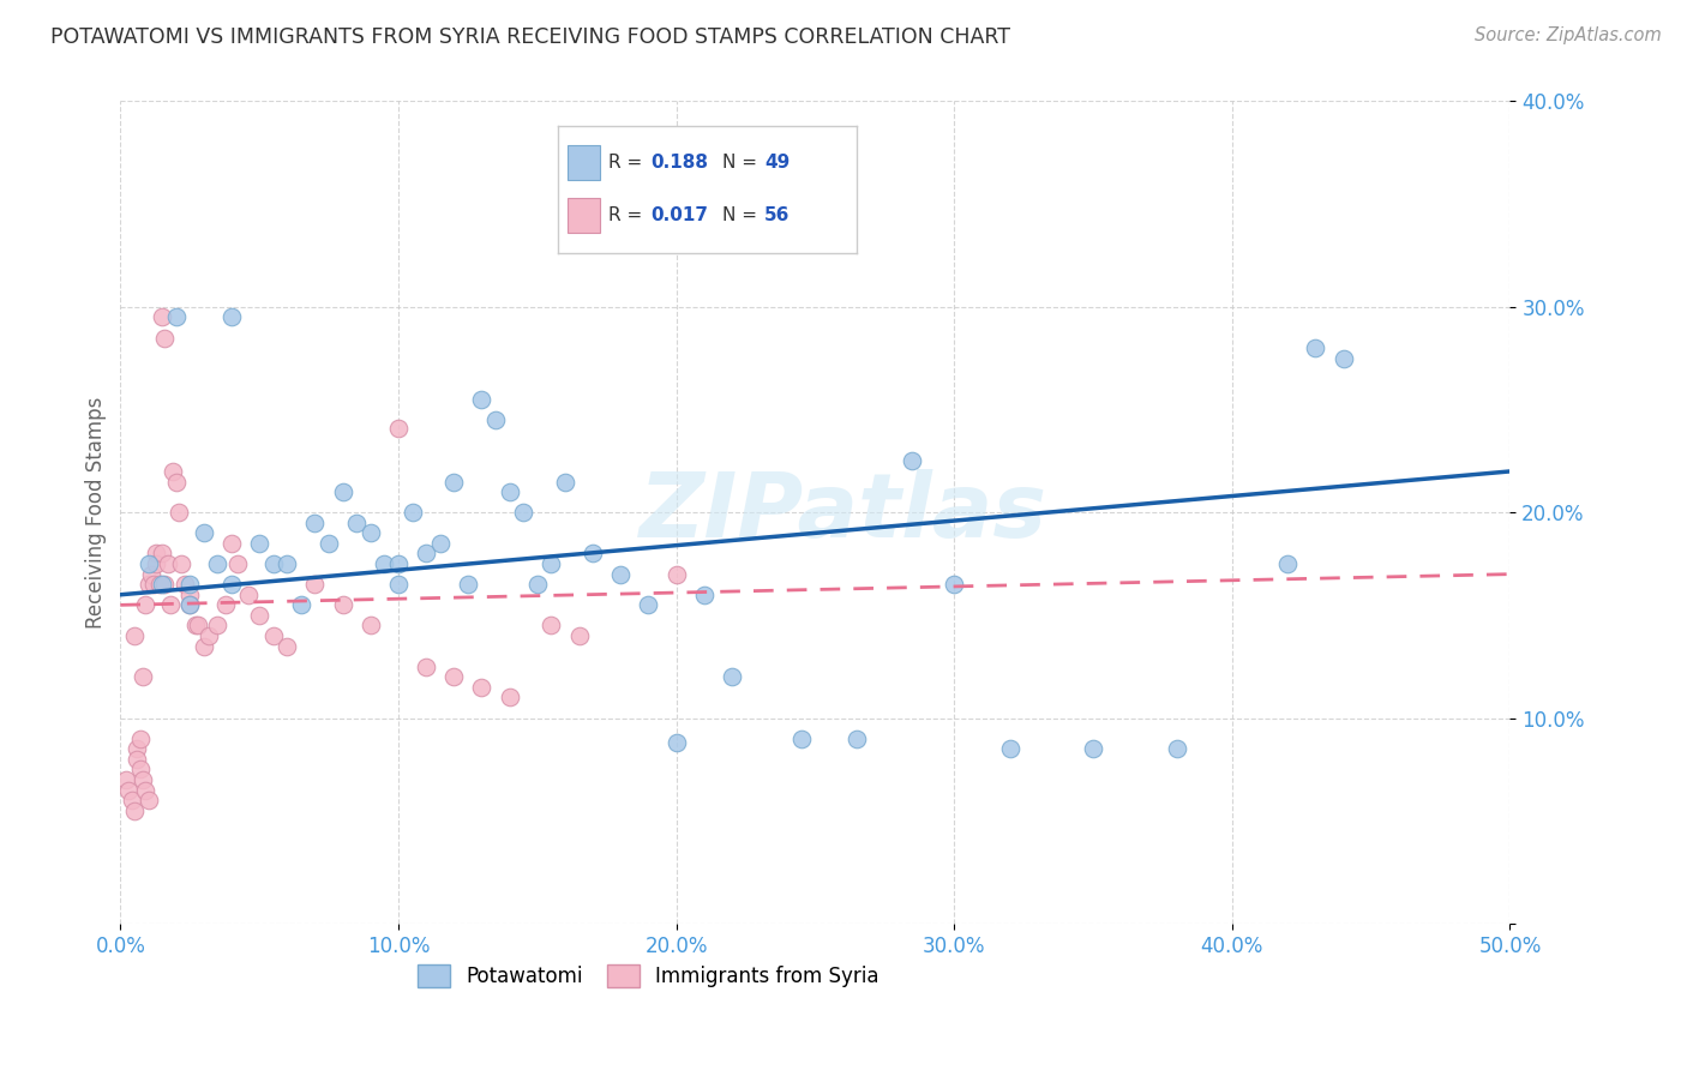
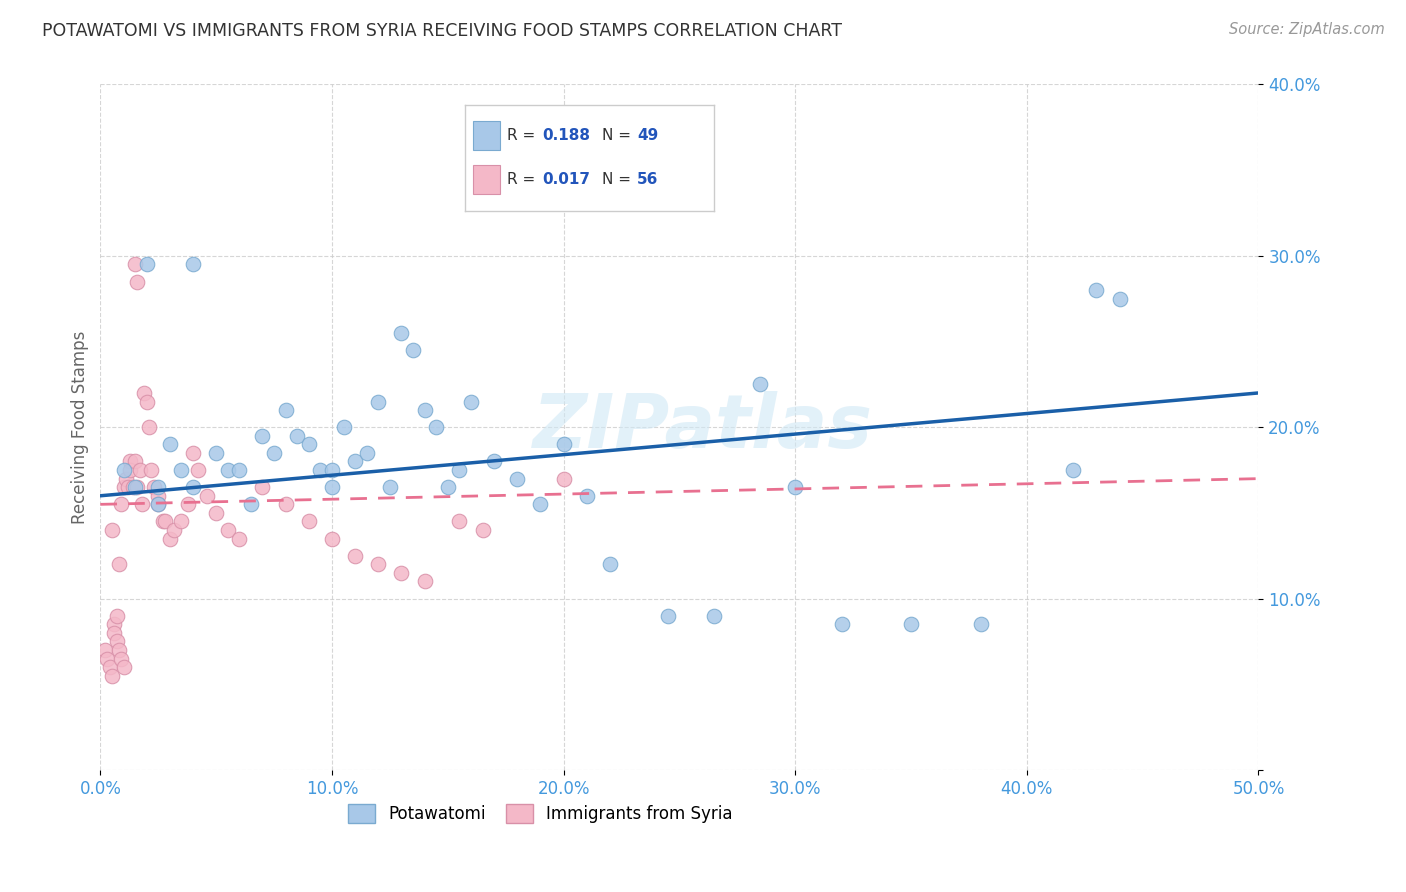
Immigrants from Syria/10.0%: 24.1% -> 13.5%
Potawatomi/20.0%: 8.8% -> 19.0%
